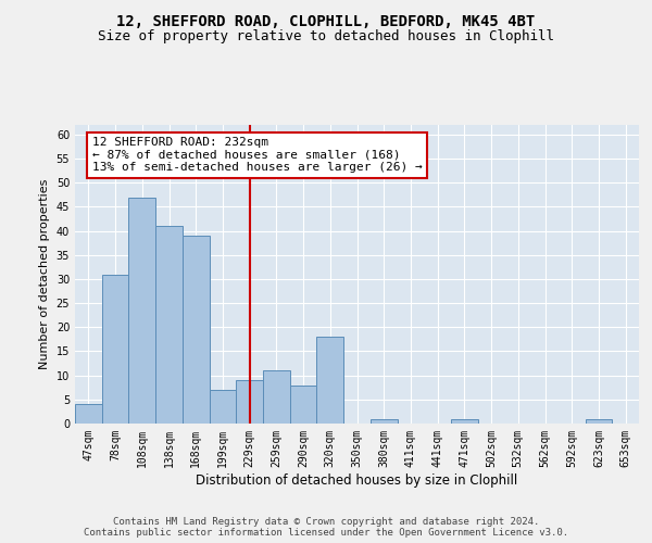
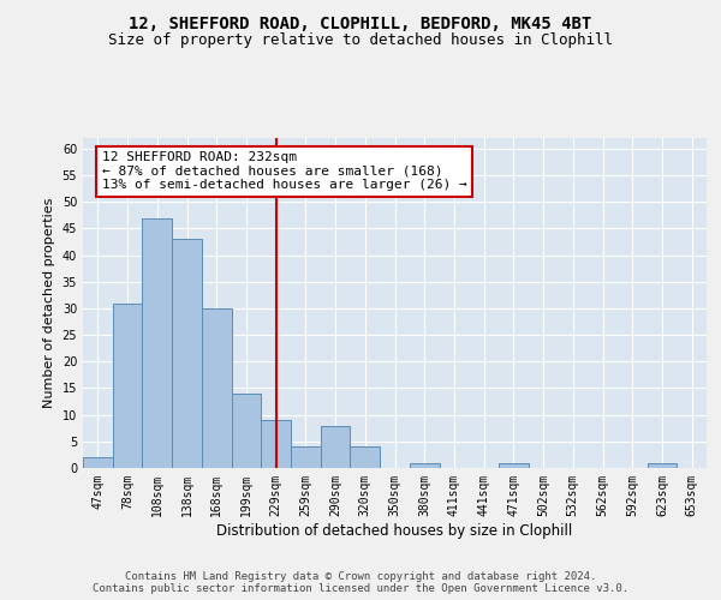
47sqm: 4 -> 2
138sqm: 41 -> 43
168sqm: 39 -> 30
199sqm: 7 -> 14
259sqm: 11 -> 4
320sqm: 18 -> 4
